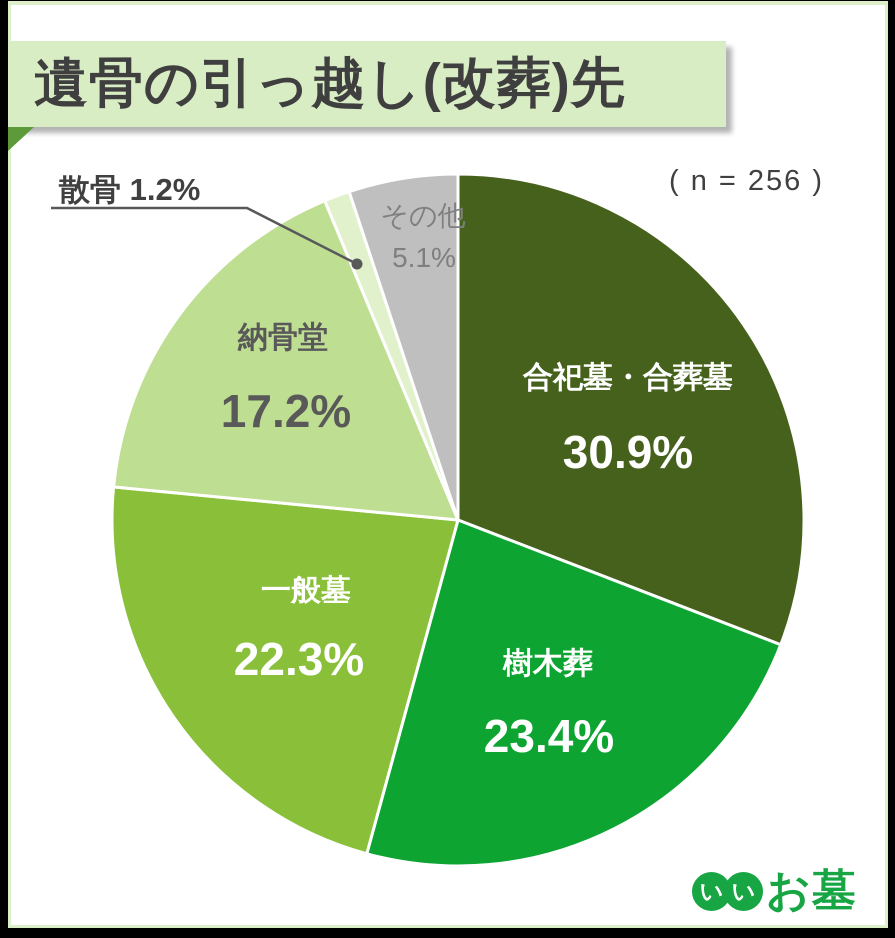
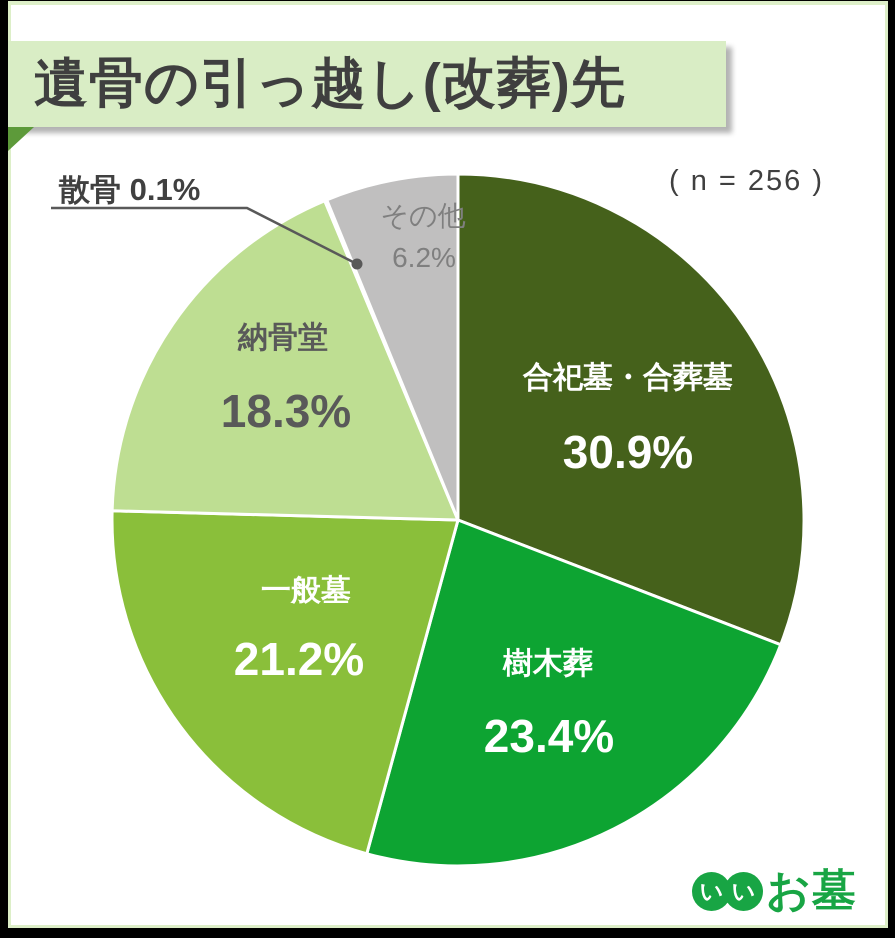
一般墓: 22.3% -> 21.2%
納骨堂: 17.2% -> 18.3%
散骨: 1.2% -> 0.1%
その他: 5.1% -> 6.2%
